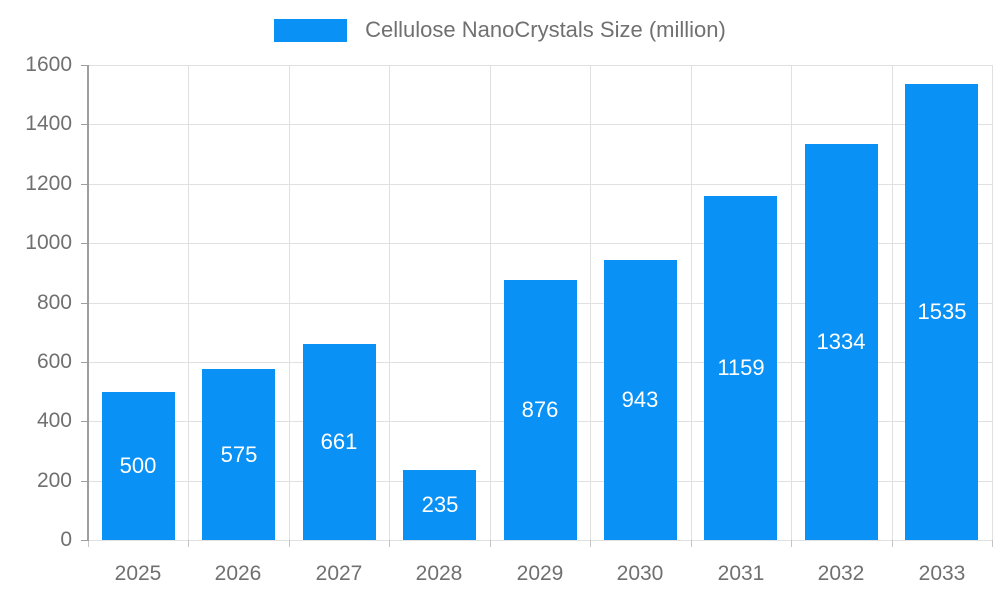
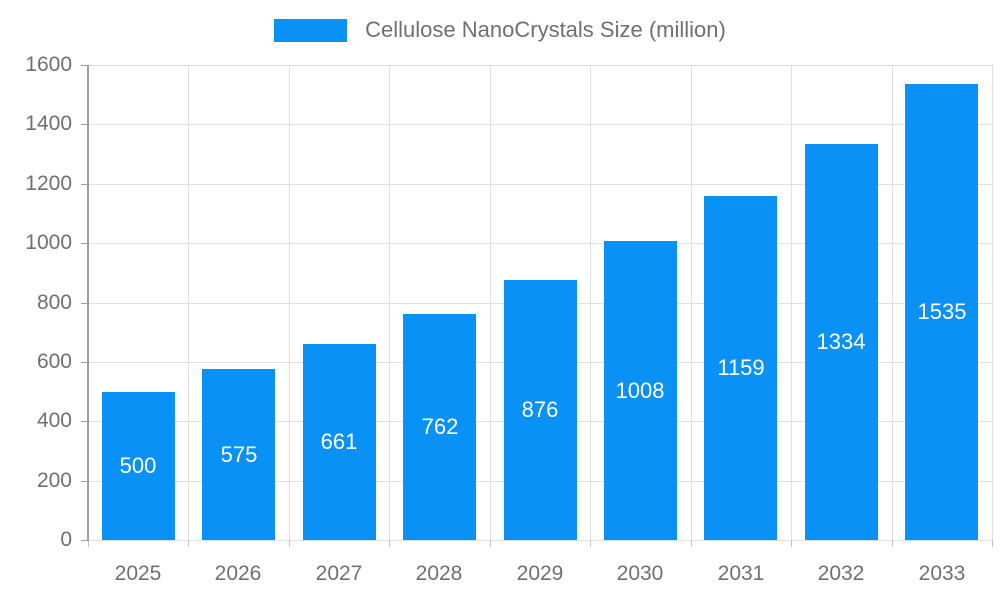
2028: 235 -> 762
2030: 943 -> 1008
